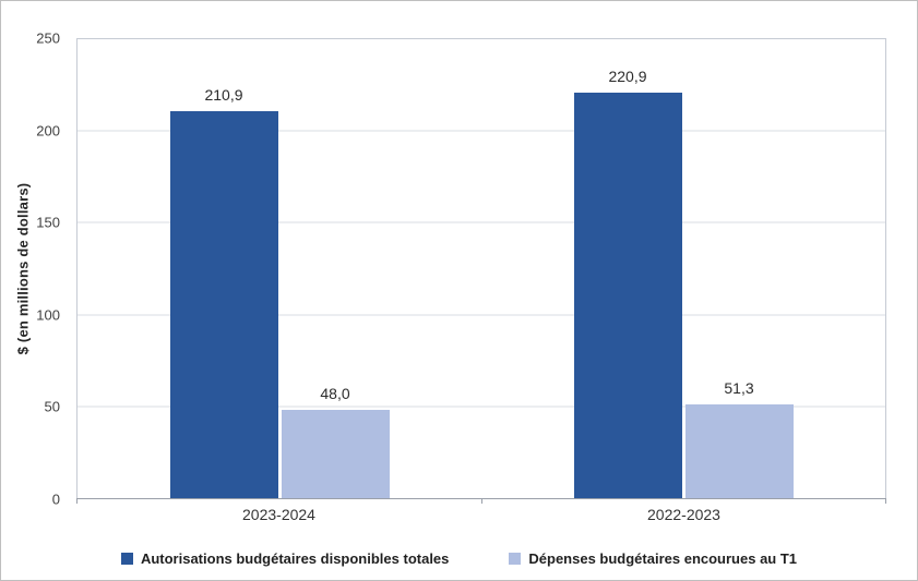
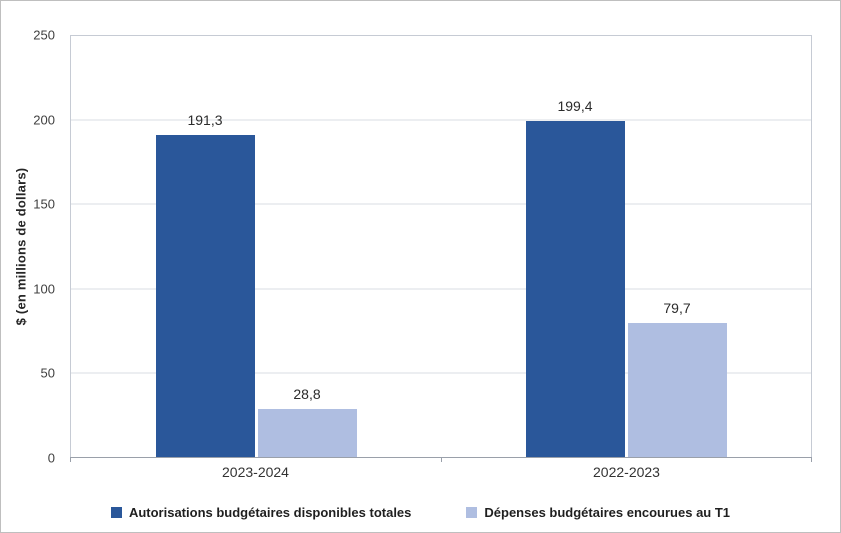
Autorisations budgétaires disponibles totales/2023-2024: 210,9 -> 191,3
Dépenses budgétaires encourues au T1/2023-2024: 48,0 -> 28,8
Autorisations budgétaires disponibles totales/2022-2023: 220,9 -> 199,4
Dépenses budgétaires encourues au T1/2022-2023: 51,3 -> 79,7
